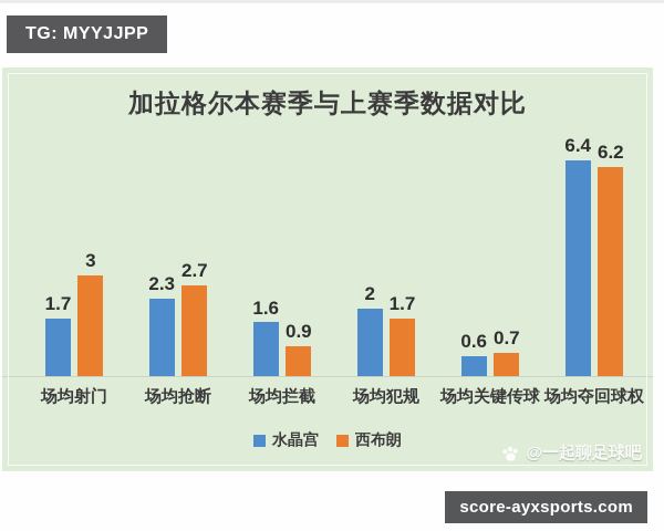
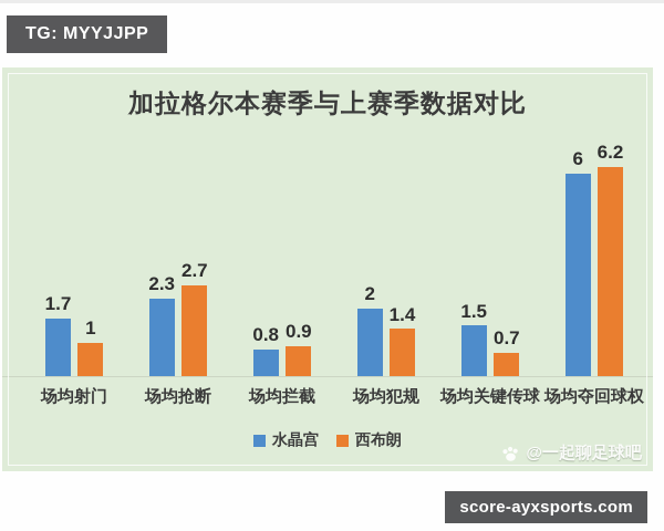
西布朗/场均射门: 3 -> 1
水晶宫/场均拦截: 1.6 -> 0.8
西布朗/场均犯规: 1.7 -> 1.4
水晶宫/场均关键传球: 0.6 -> 1.5
水晶宫/场均夺回球权: 6.4 -> 6
